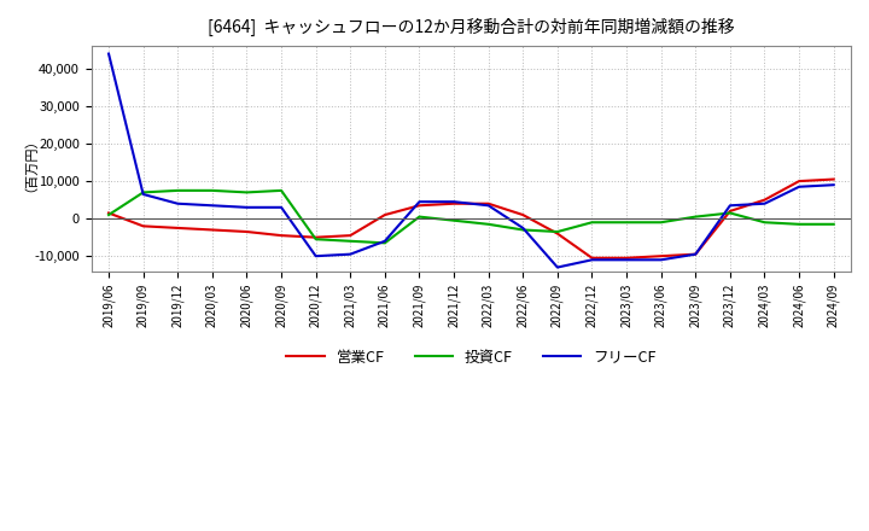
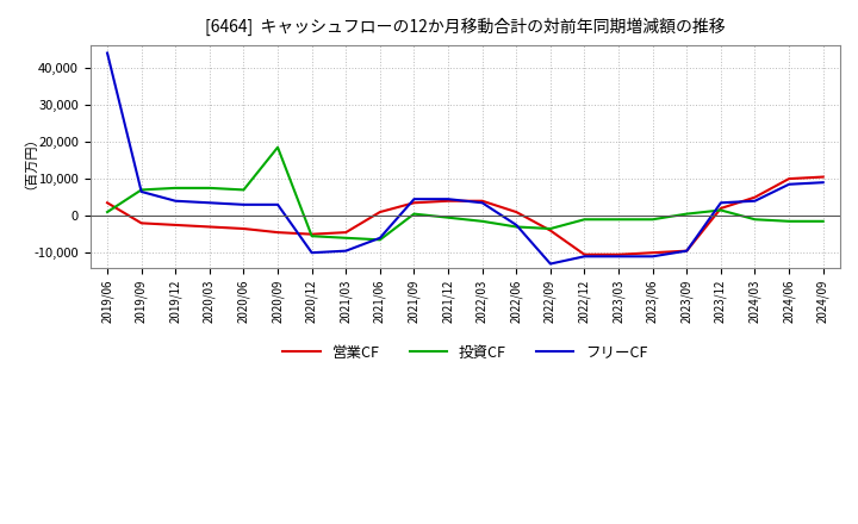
営業CF/2019/06: 1,500 -> 3,500
投資CF/2020/09: 7,500 -> 18,500
